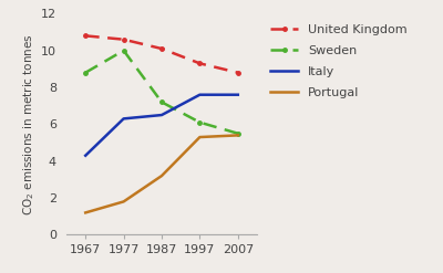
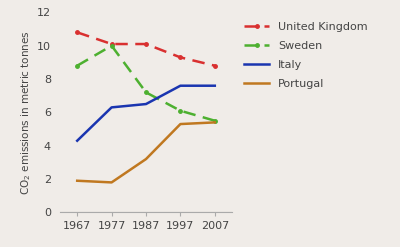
Portugal/1967: 1.2 -> 1.9
United Kingdom/1977: 10.6 -> 10.1
